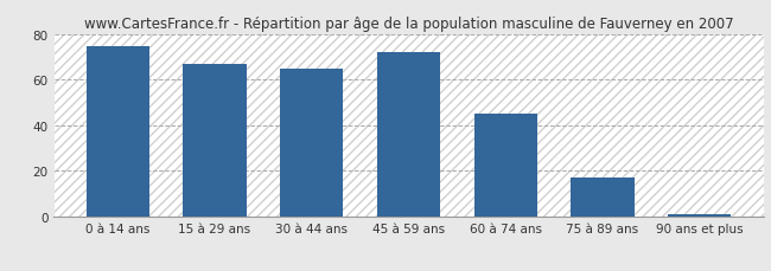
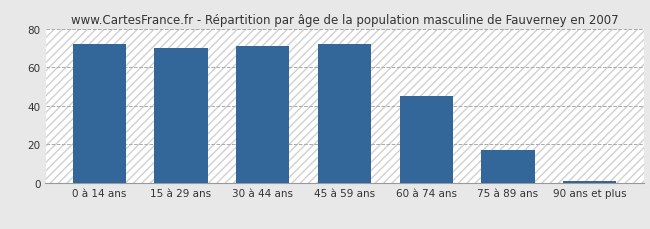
0 à 14 ans: 75 -> 72
15 à 29 ans: 67 -> 70
30 à 44 ans: 65 -> 71
